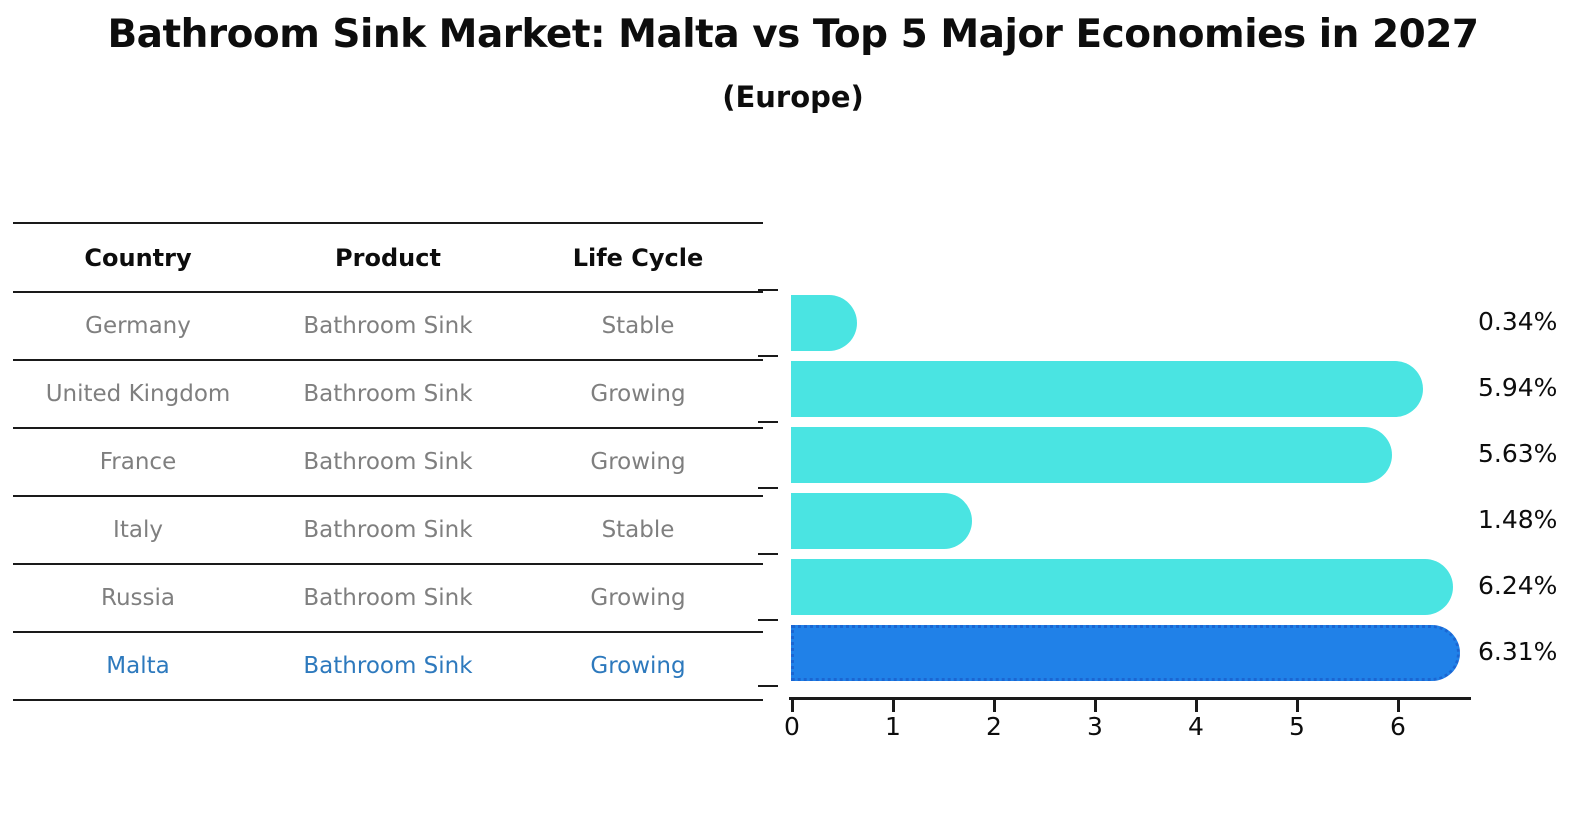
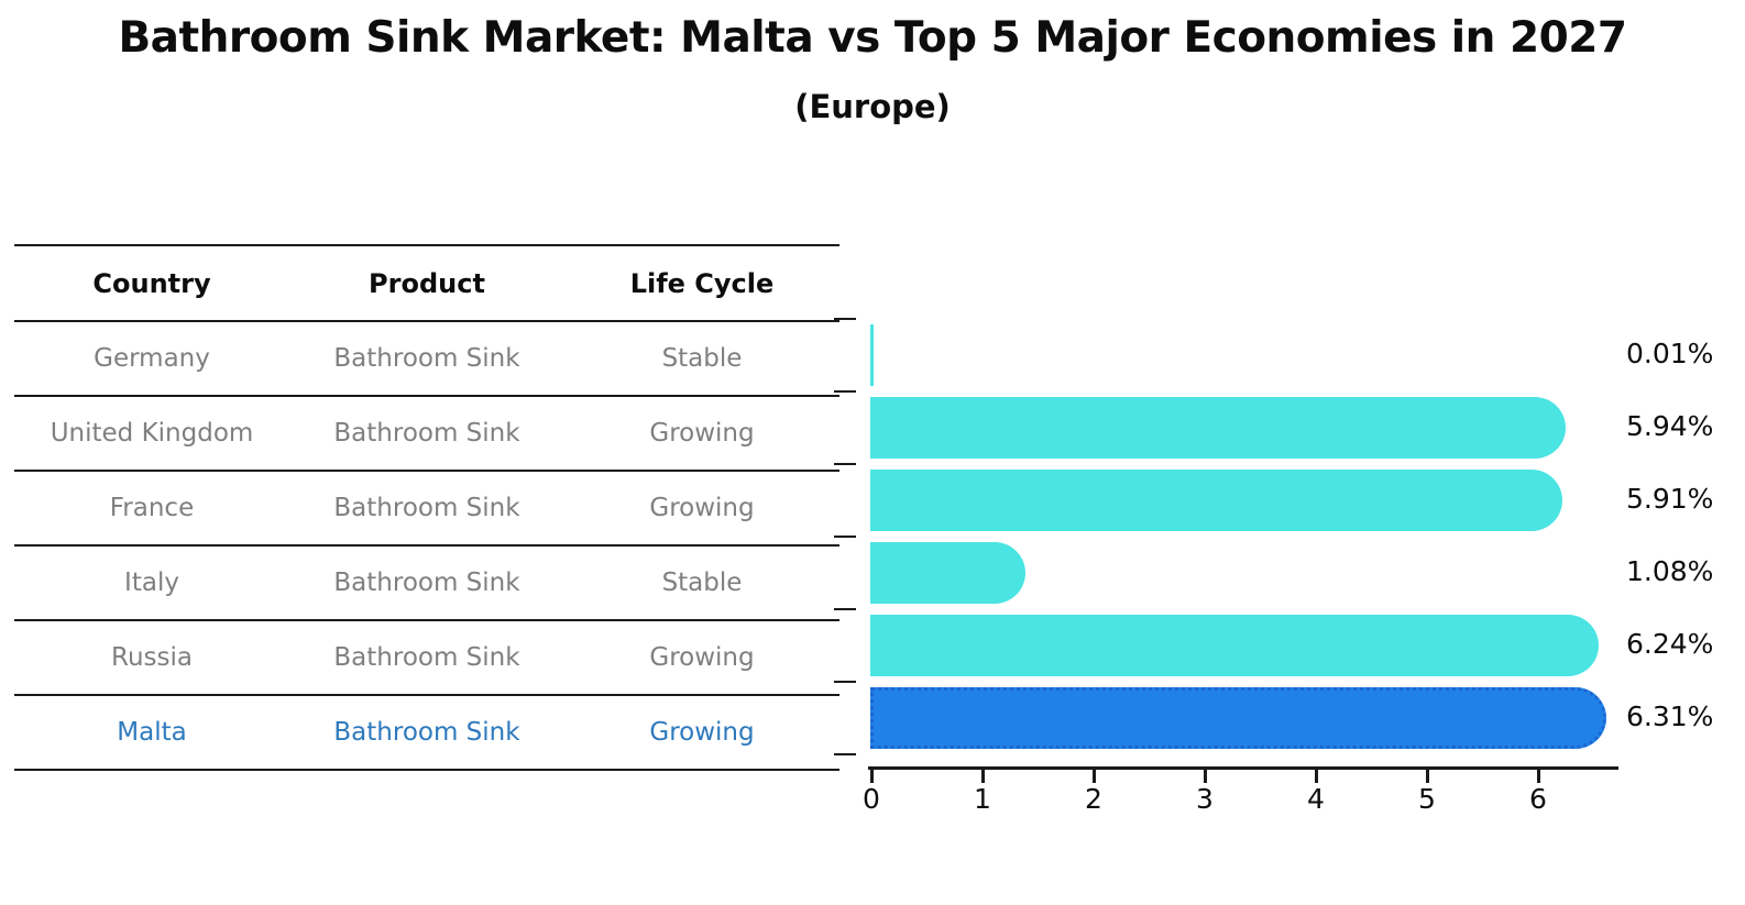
Germany: 0.34% -> 0.01%
France: 5.63% -> 5.91%
Italy: 1.48% -> 1.08%
